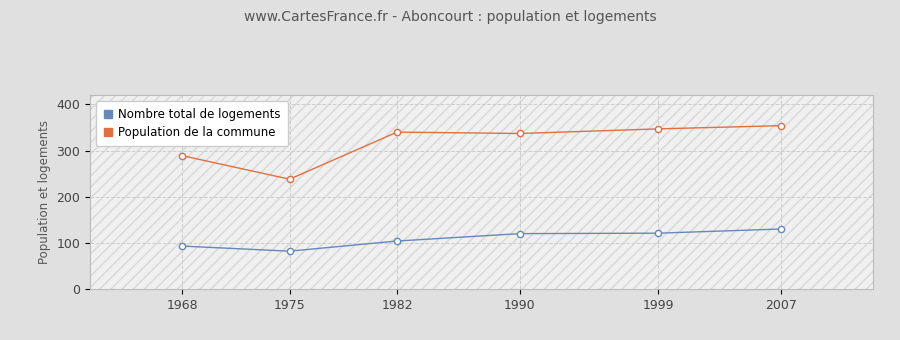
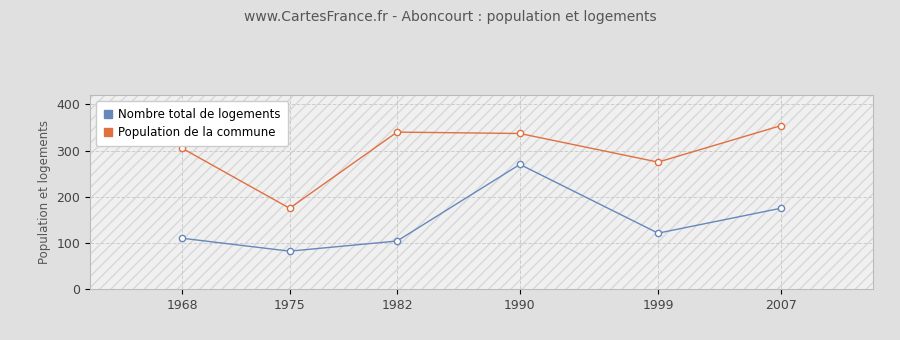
Nombre total de logements/1968: 93 -> 110
Population de la commune/1968: 289 -> 305
Population de la commune/1975: 238 -> 175
Nombre total de logements/1990: 120 -> 270
Population de la commune/1999: 347 -> 275
Nombre total de logements/2007: 130 -> 175
